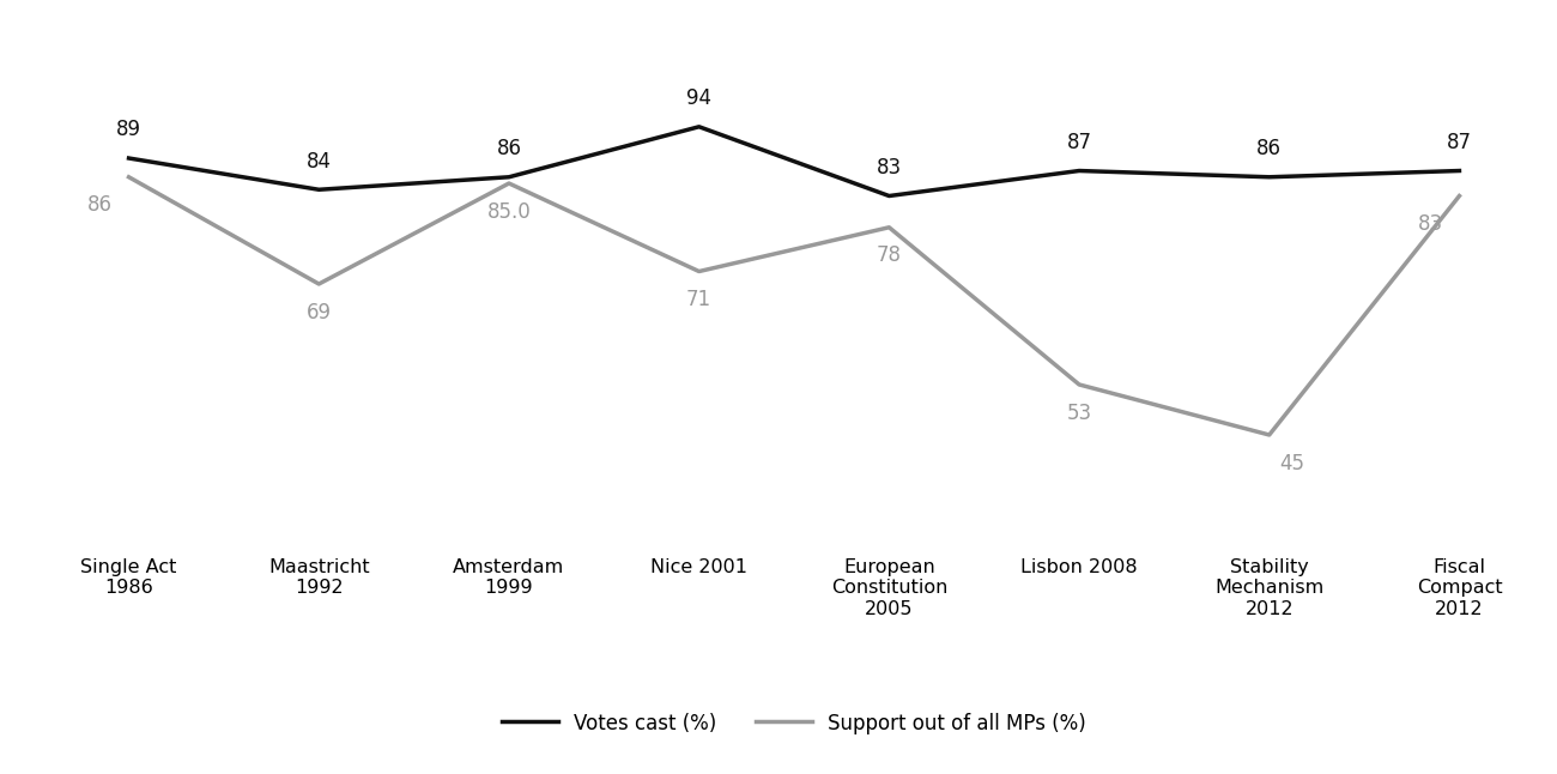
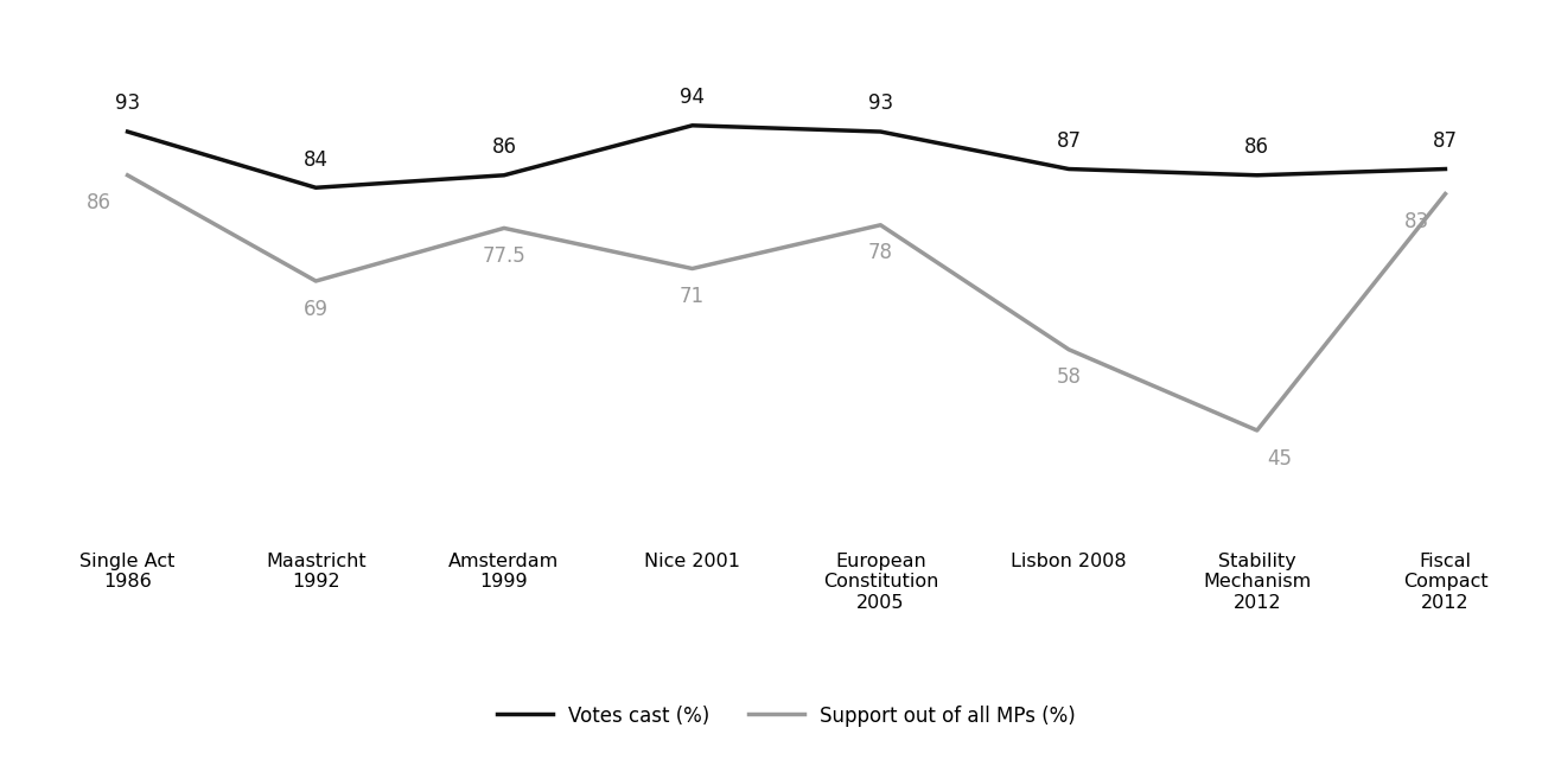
Votes cast (%)/Single Act 1986: 89 -> 93
Support out of all MPs (%)/Amsterdam 1999: 85.0 -> 77.5
Votes cast (%)/European Constitution 2005: 83 -> 93
Support out of all MPs (%)/Lisbon 2008: 53 -> 58
